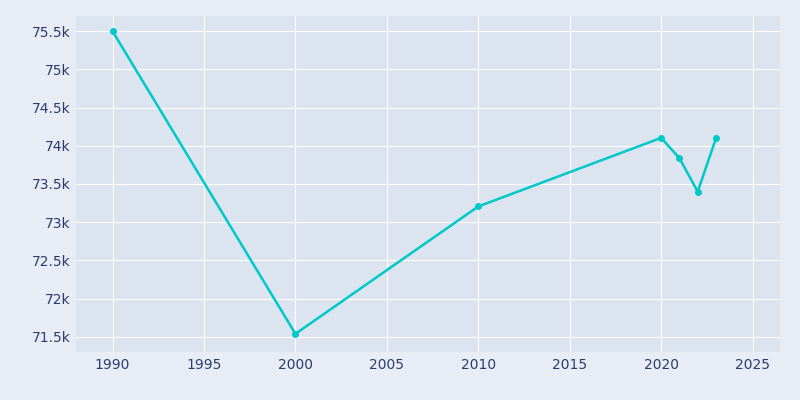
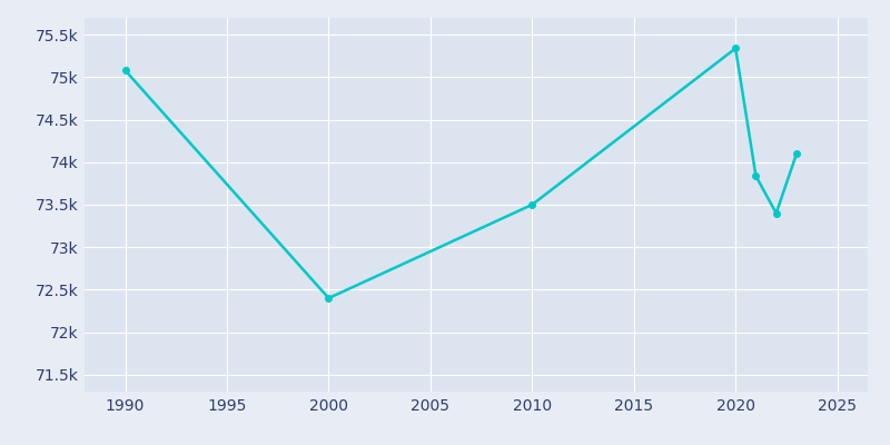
1990: 75.50k -> 75.08k
2000: 71.54k -> 72.40k
2010: 73.21k -> 73.50k
2020: 74.10k -> 75.34k
